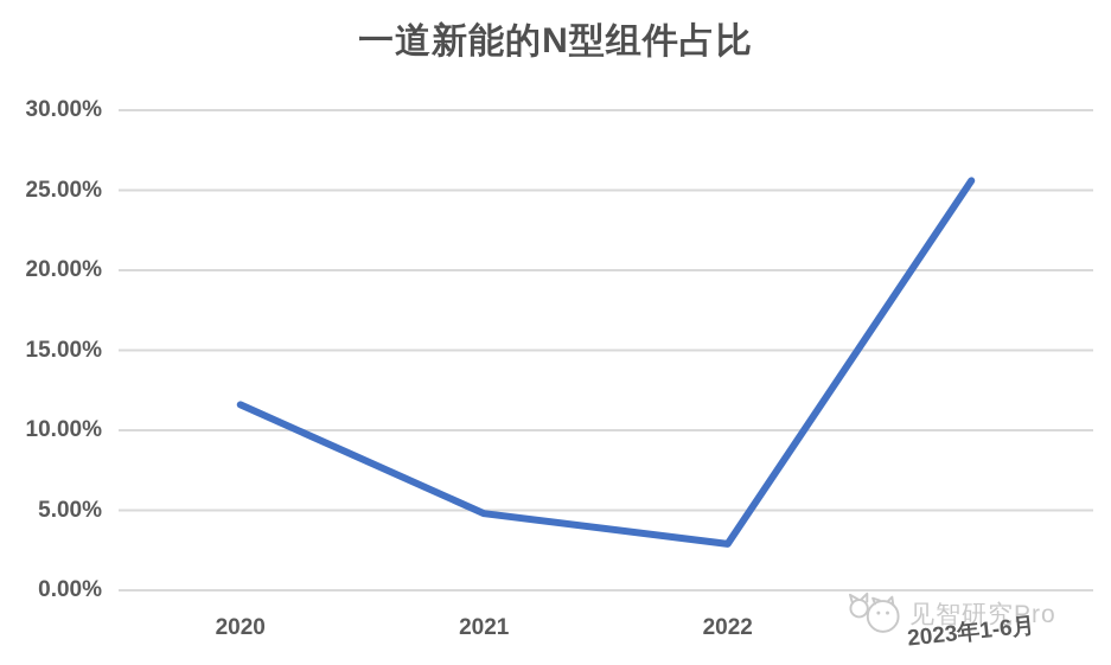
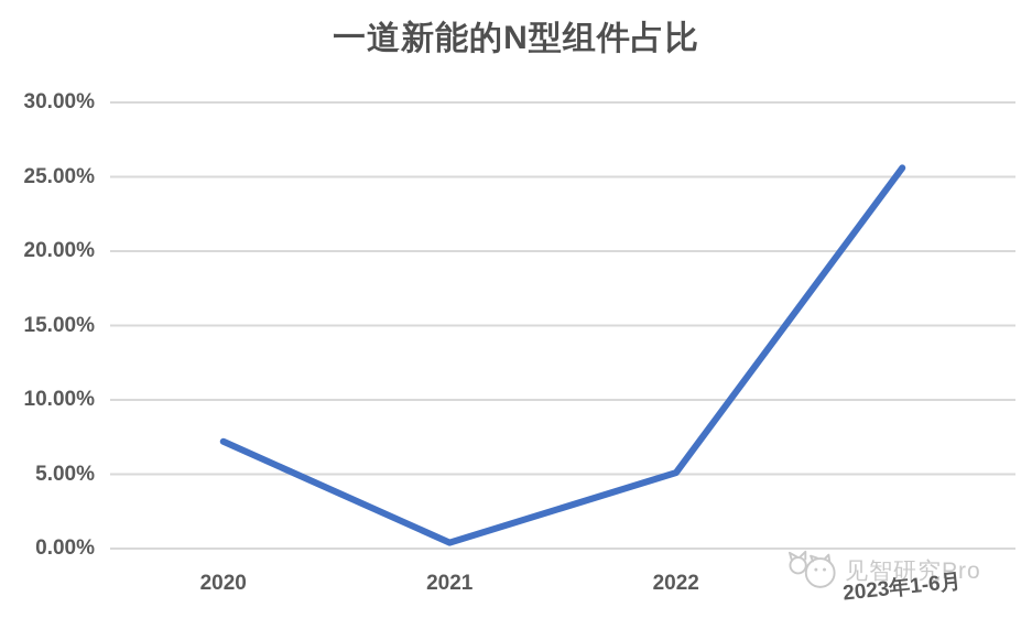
2020: 11.6% -> 7.2%
2021: 4.8% -> 0.4%
2022: 2.9% -> 5.1%
